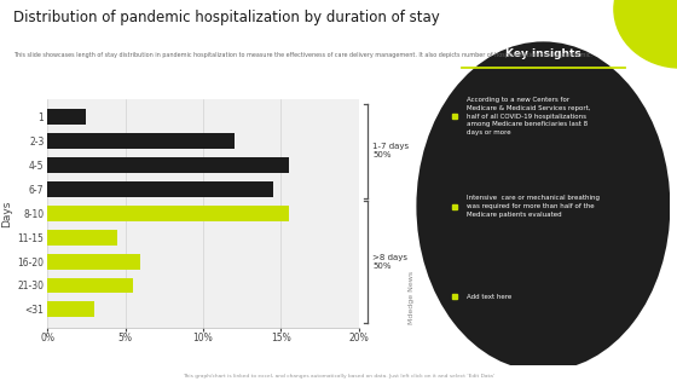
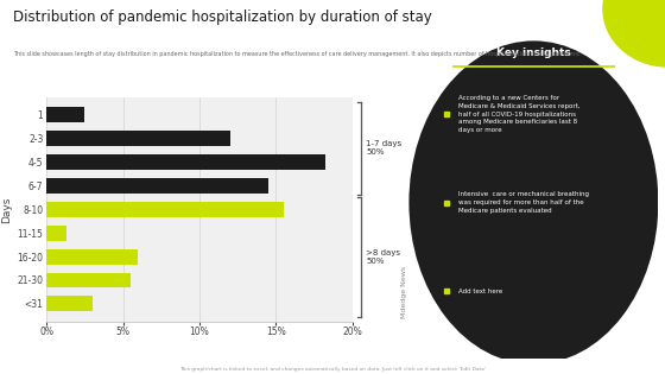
4-5: 15.5% -> 18.2%
11-15: 4.5% -> 1.3%
